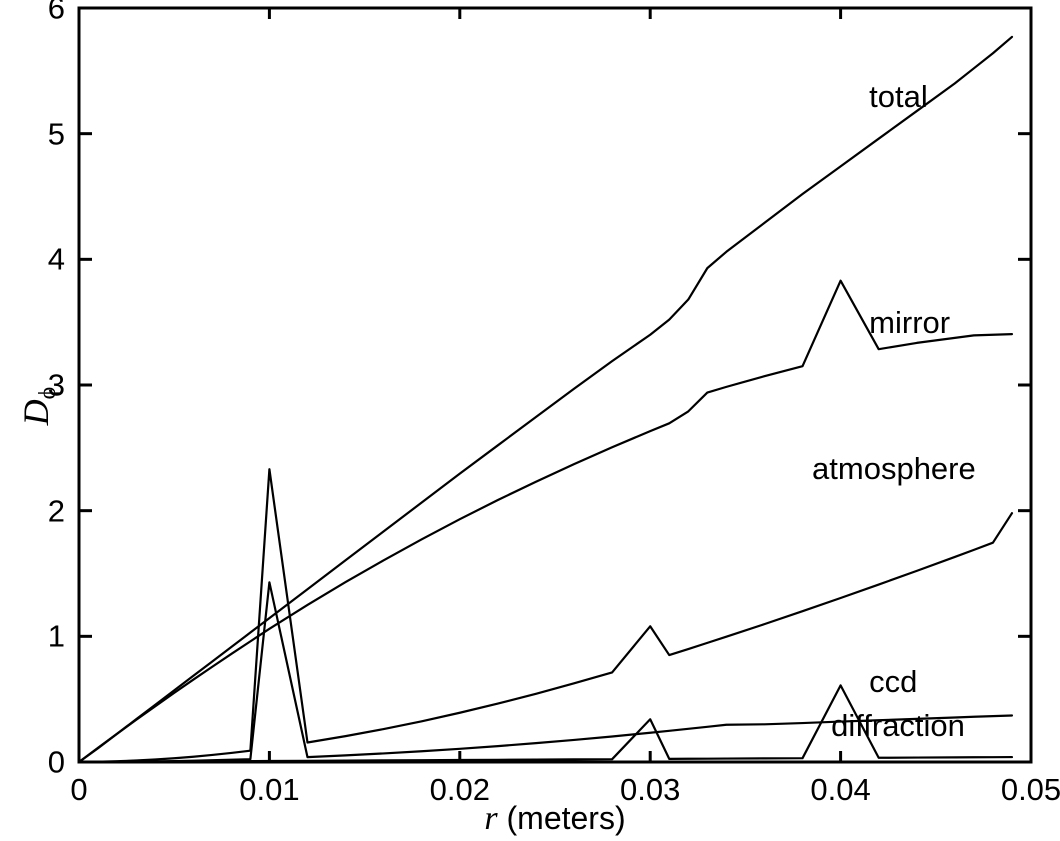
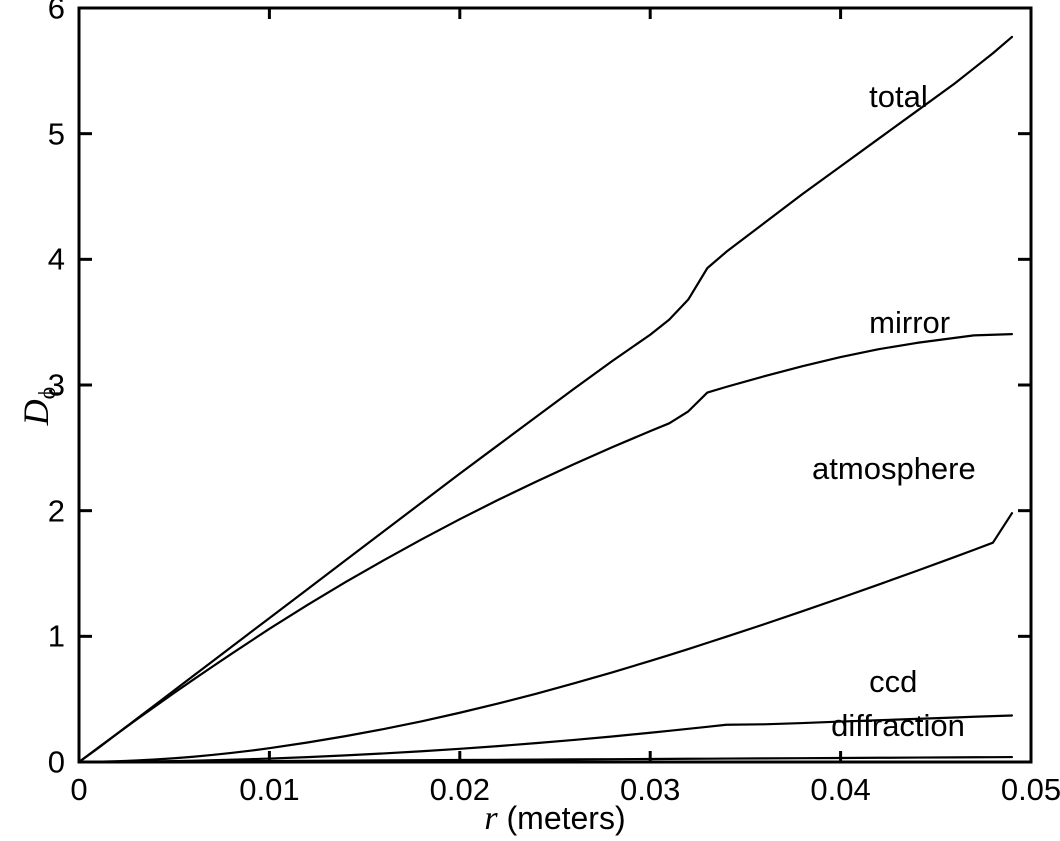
atmosphere/0.01: 2.33 -> 0.11
ccd/0.01: 1.43 -> 0.03
atmosphere/0.03: 1.08 -> 0.80
diffraction/0.03: 0.34 -> 0.02
mirror/0.04: 3.83 -> 3.22
diffraction/0.04: 0.61 -> 0.03
